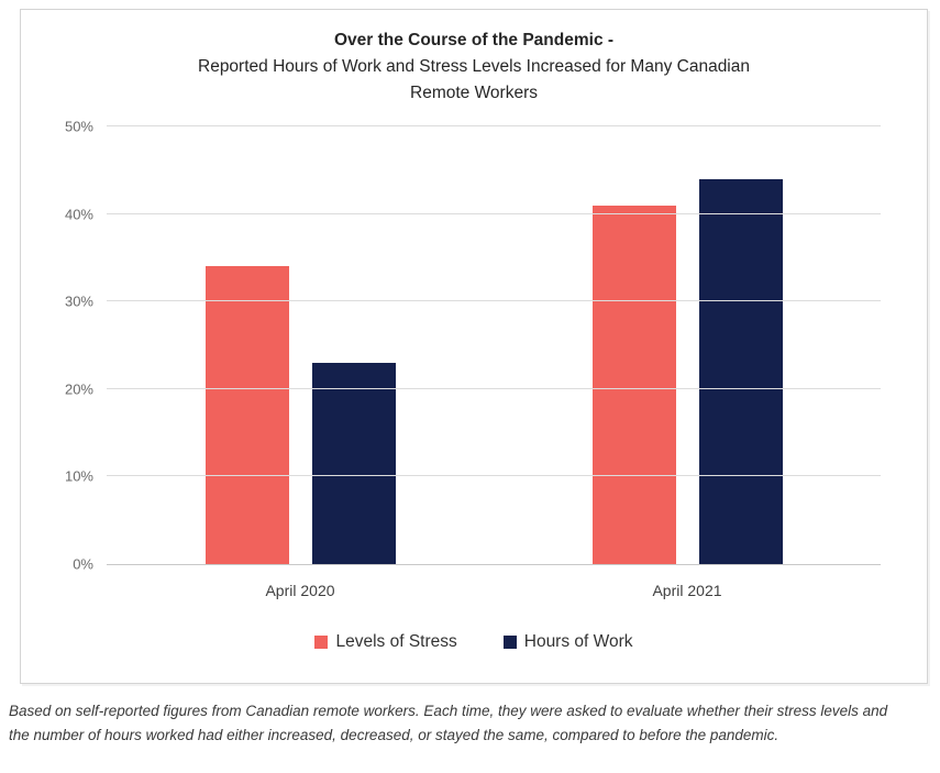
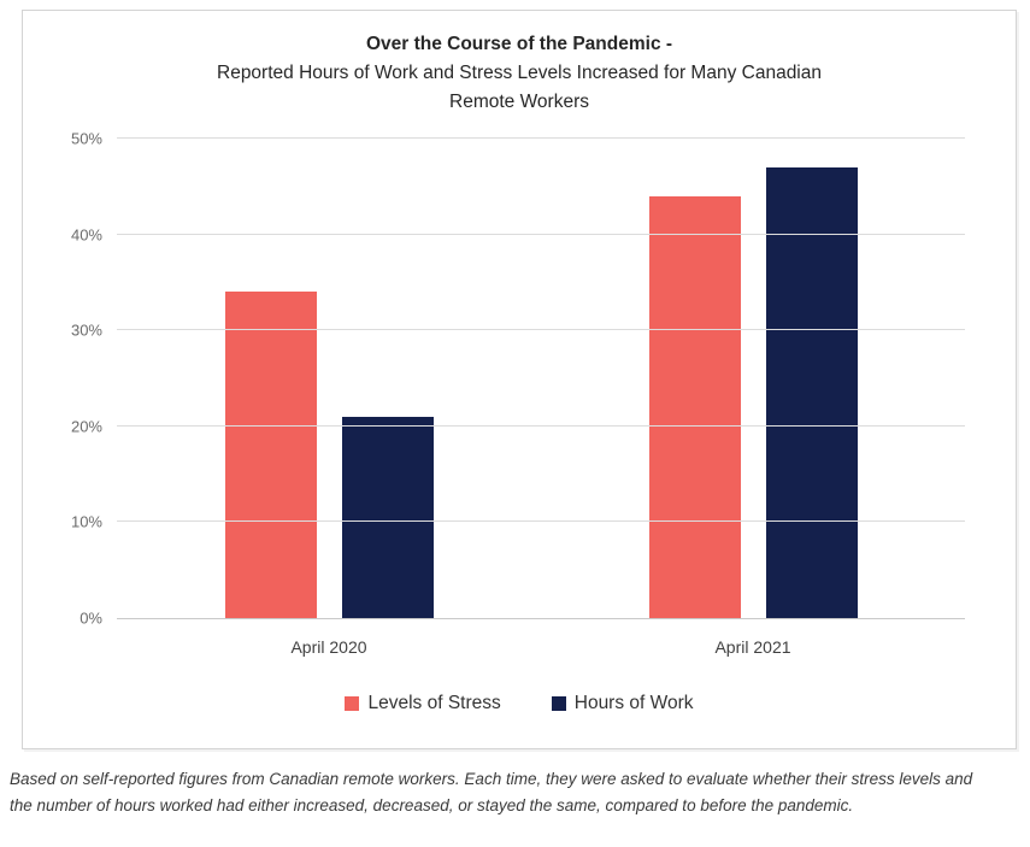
Hours of Work/April 2020: 23% -> 21%
Levels of Stress/April 2021: 41% -> 44%
Hours of Work/April 2021: 44% -> 47%
